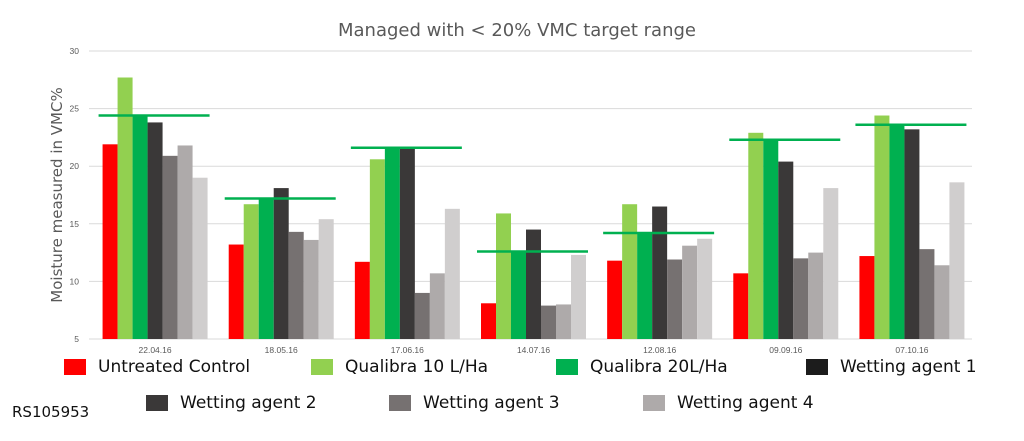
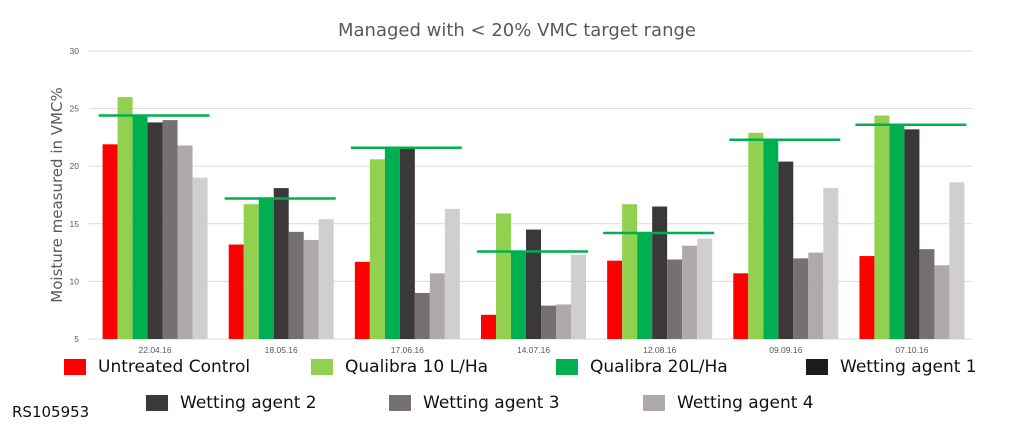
Qualibra 10 L/Ha/22.04.16: 27.7 -> 26.0
Wetting agent 2/22.04.16: 20.9 -> 24.0
Untreated Control/14.07.16: 8.1 -> 7.1
